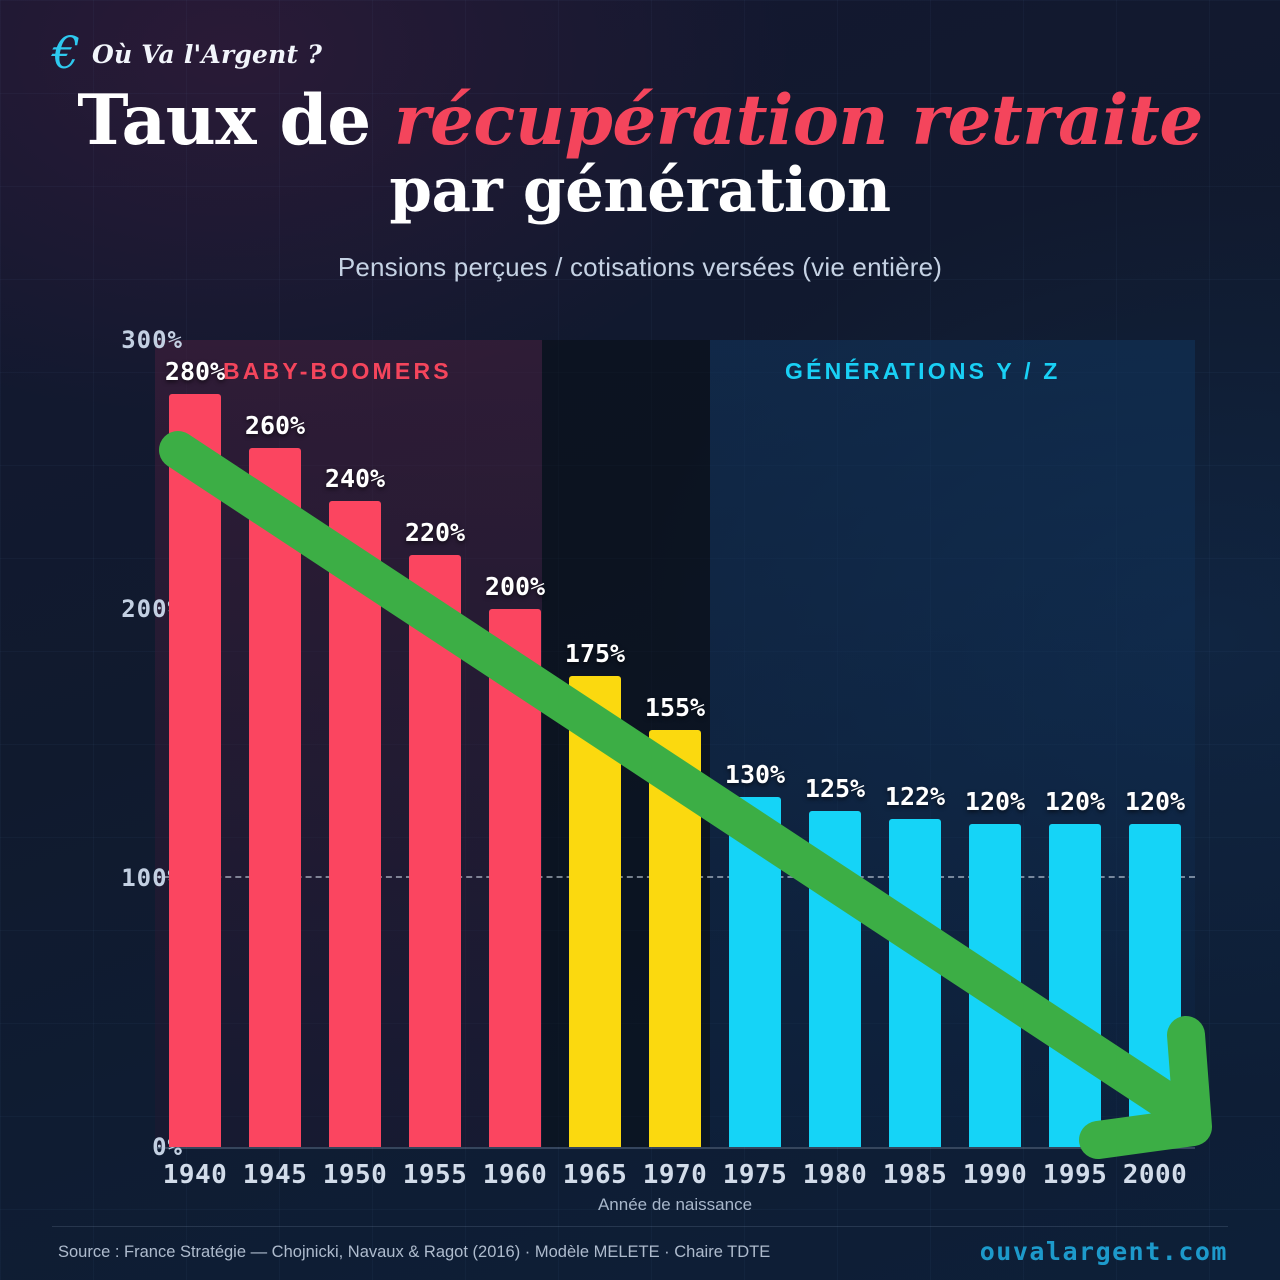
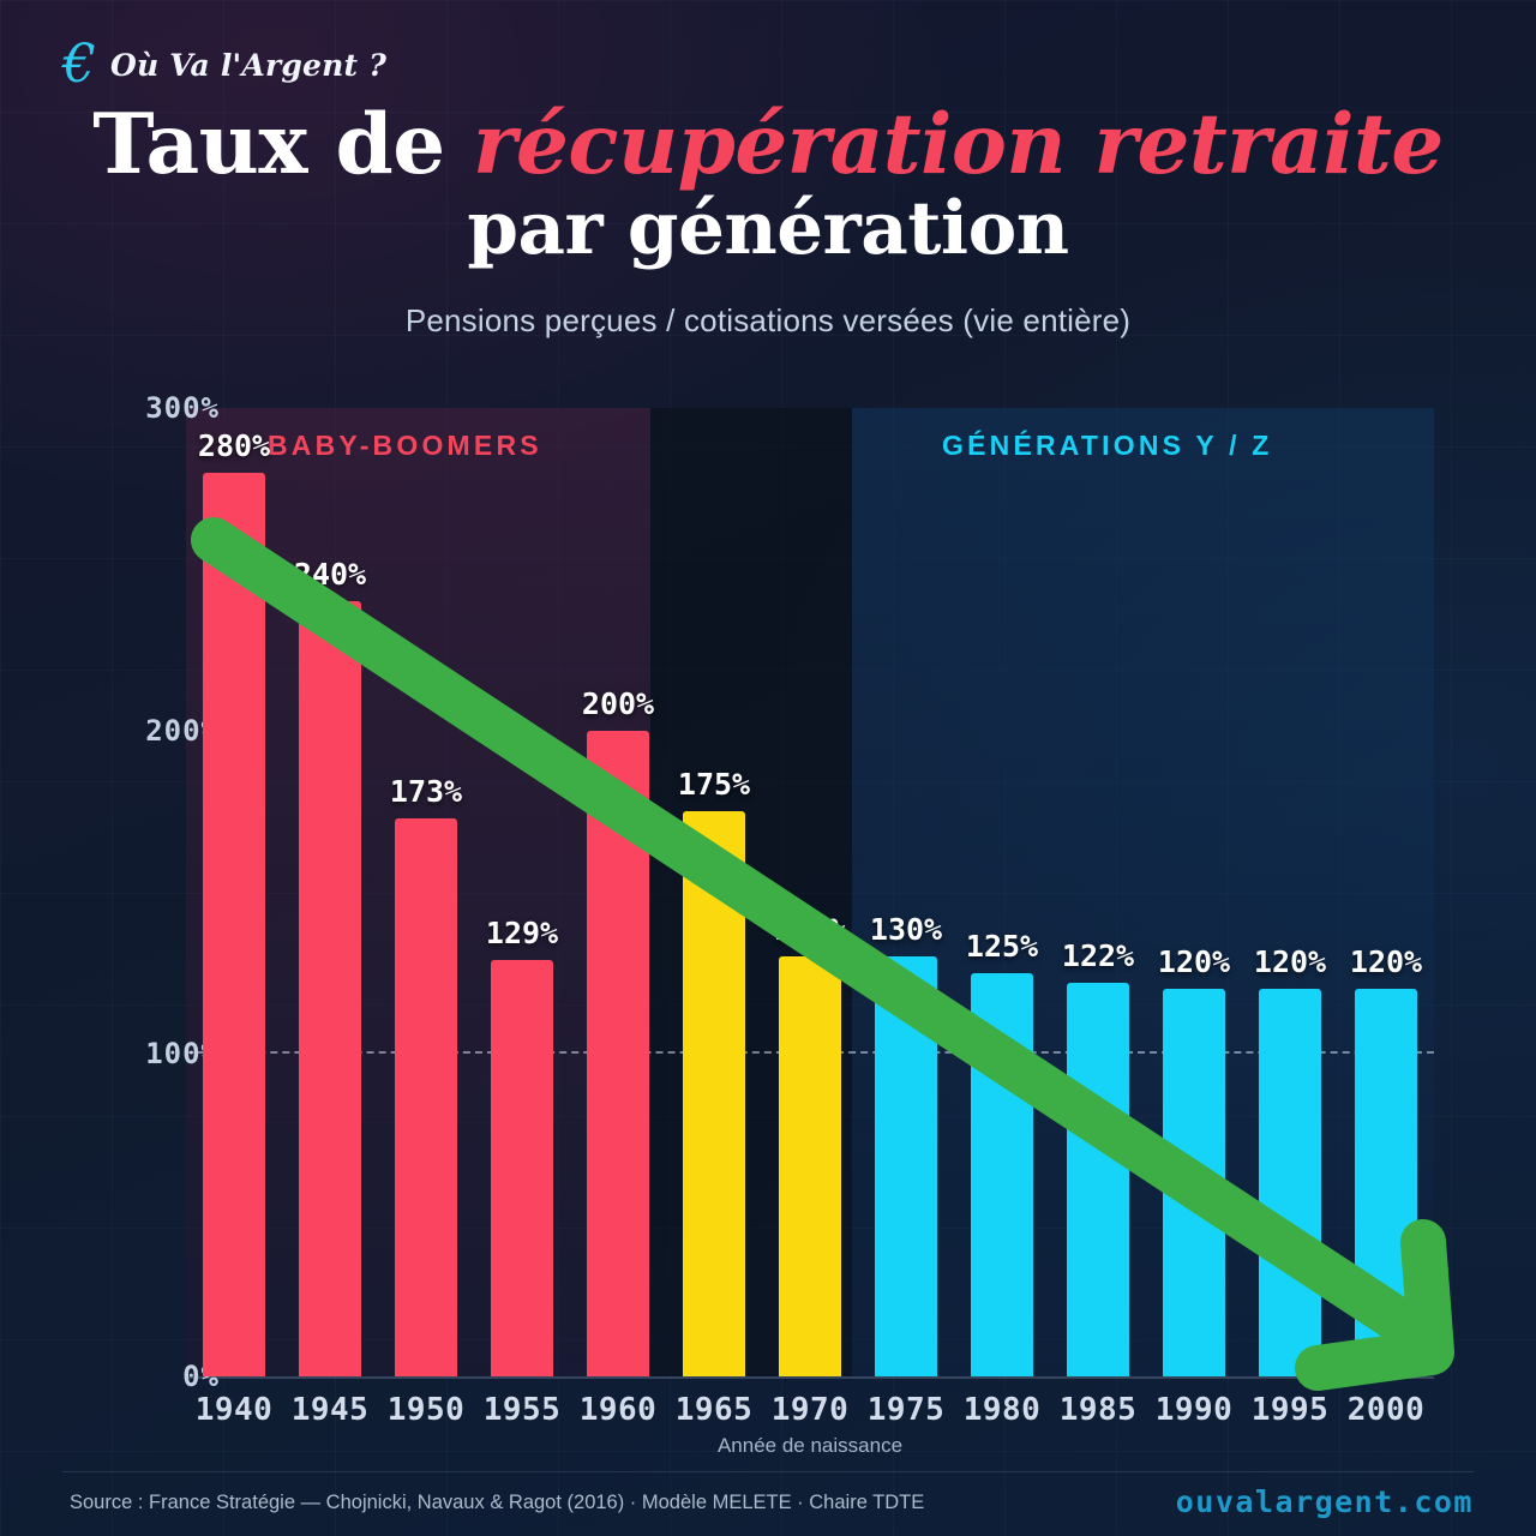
1945: 260% -> 240%
1950: 240% -> 173%
1955: 220% -> 129%
1970: 155% -> 130%
